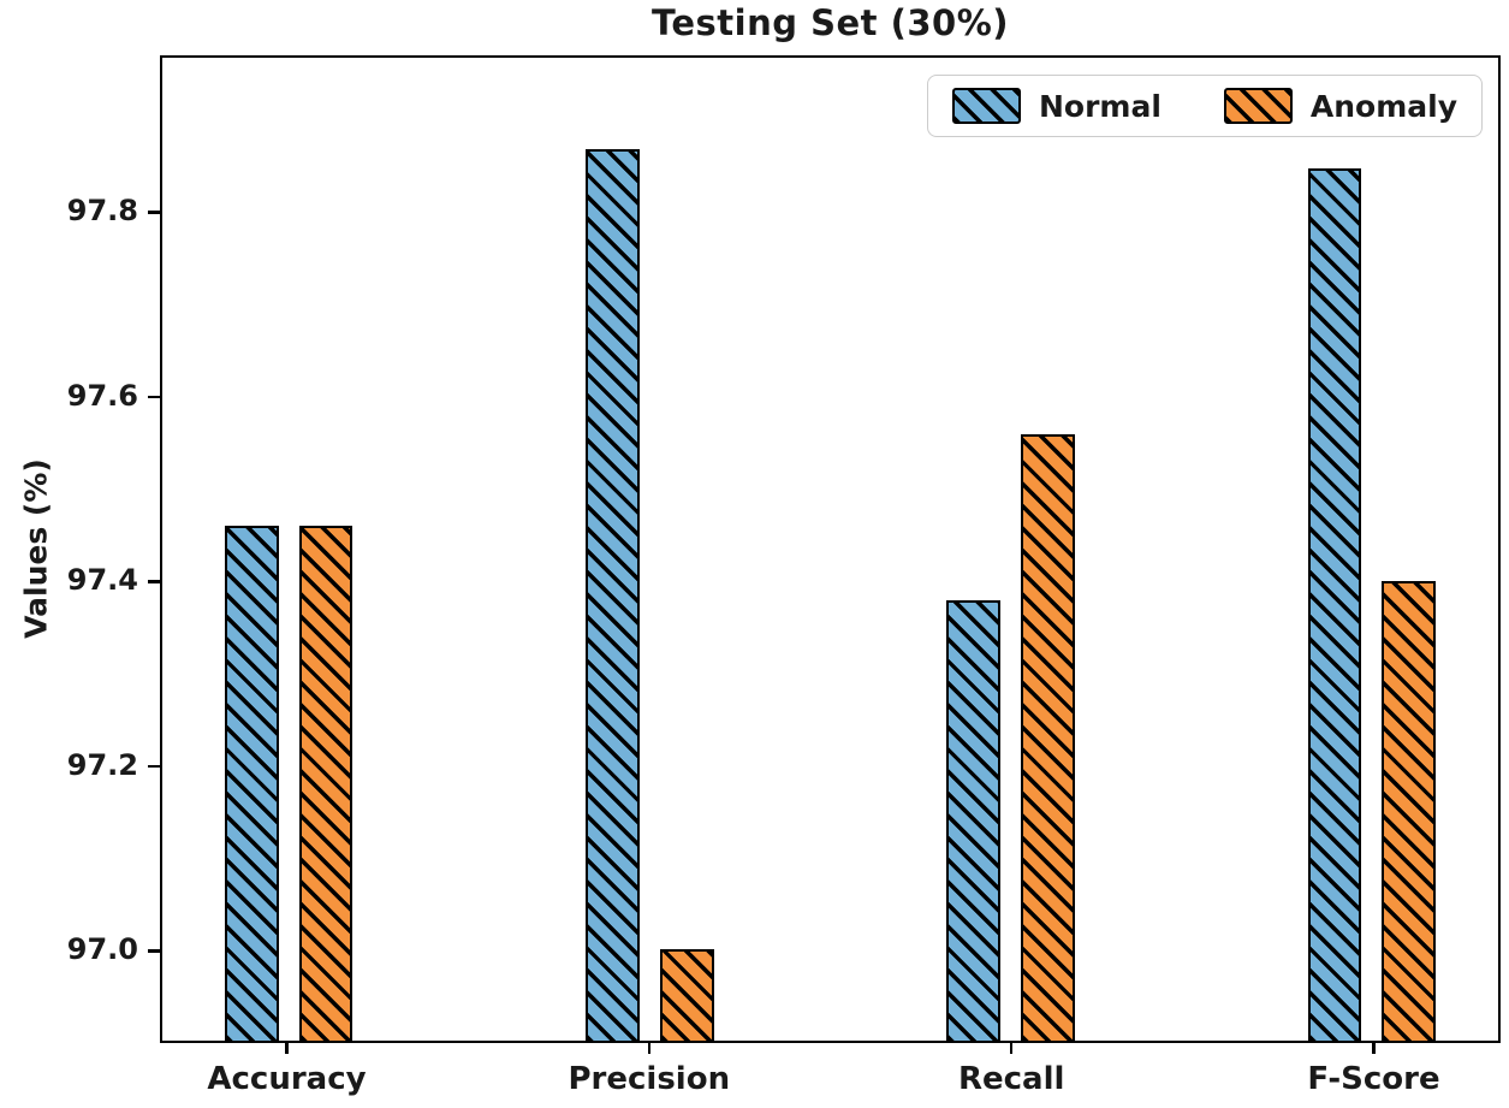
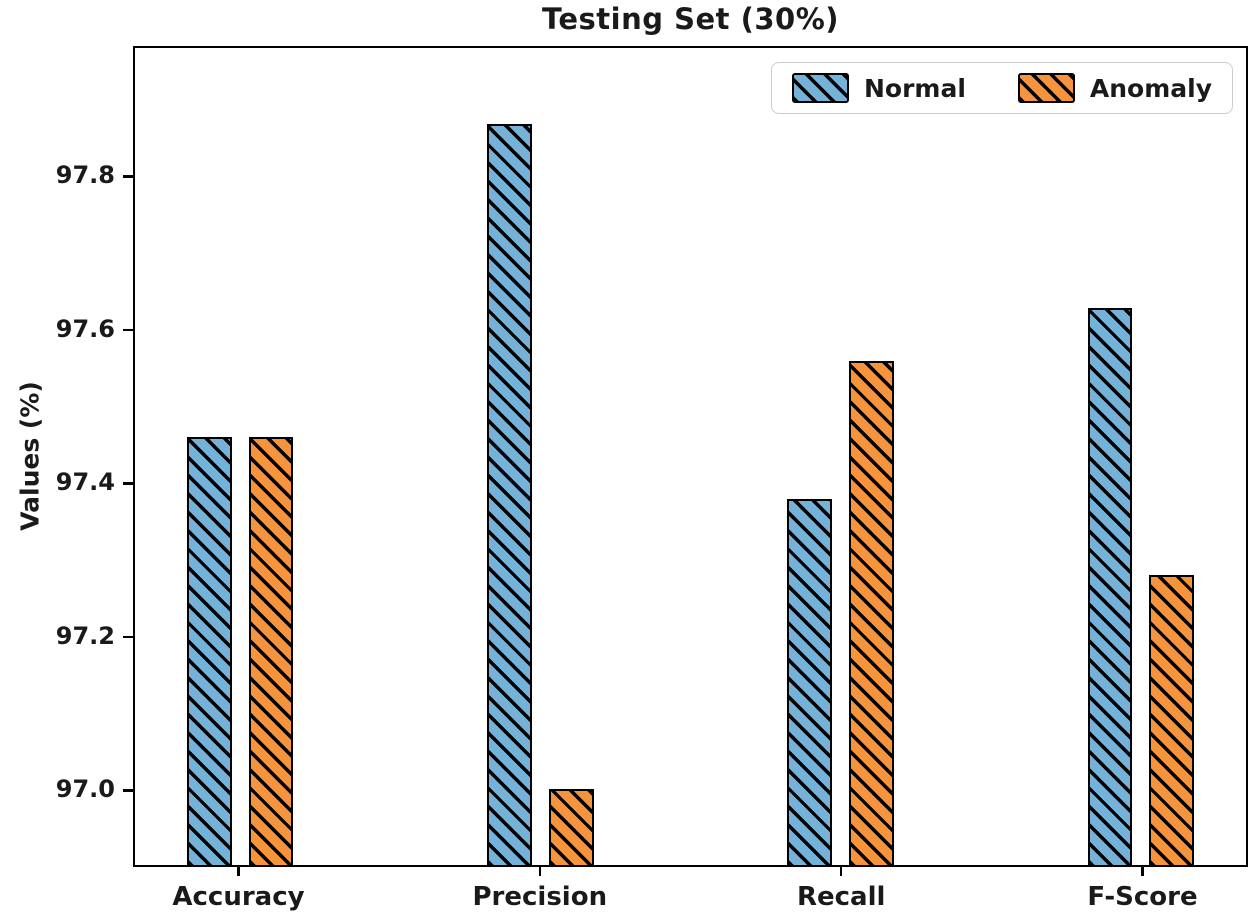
Normal/F-Score: 97.85 -> 97.63
Anomaly/F-Score: 97.40 -> 97.28
